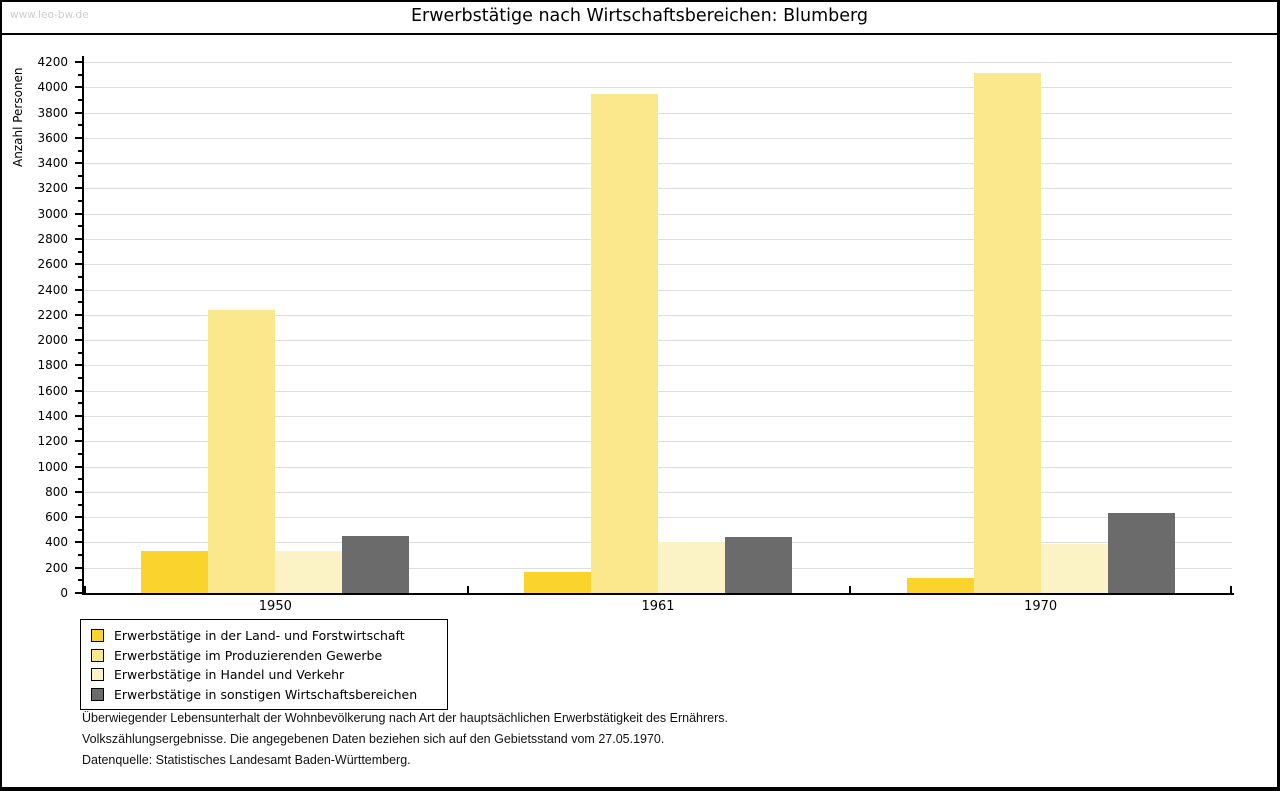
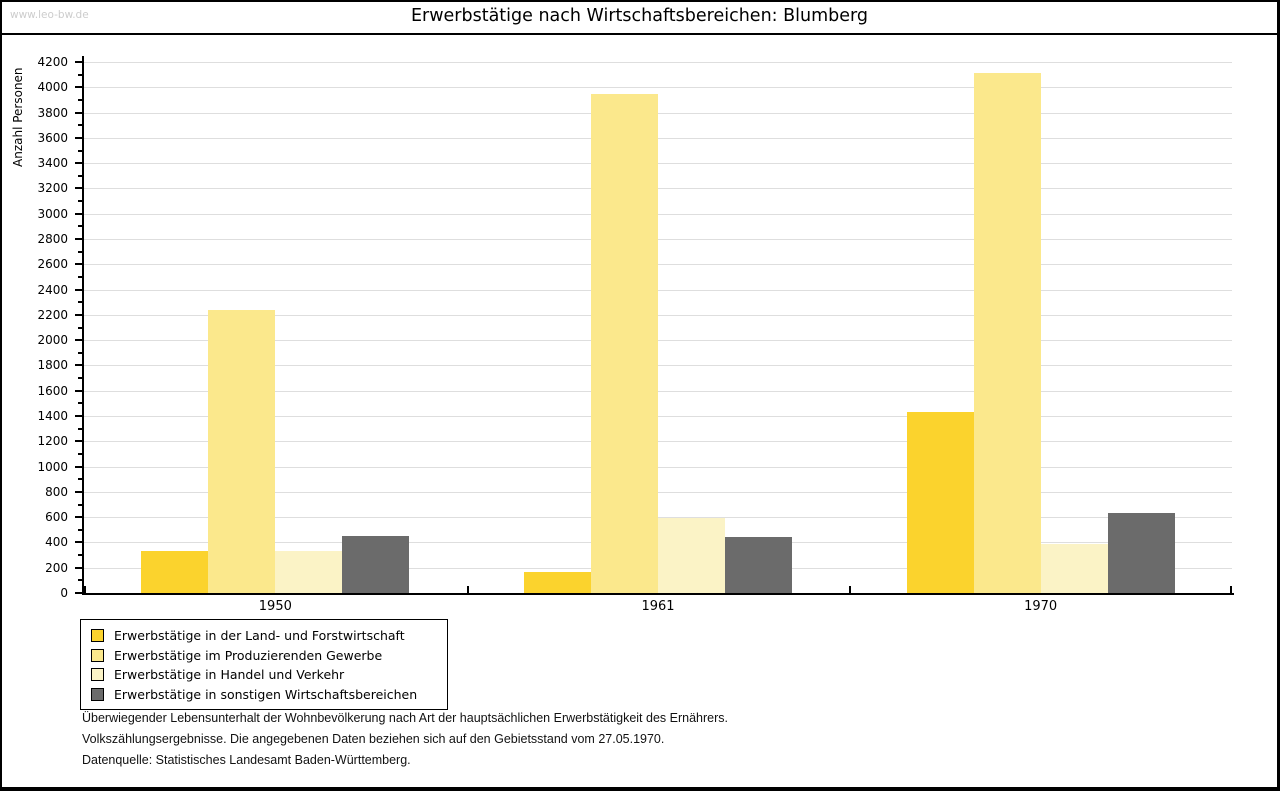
Erwerbstätige in Handel und Verkehr/1961: 400 -> 590
Erwerbstätige in der Land- und Forstwirtschaft/1970: 120 -> 1430
